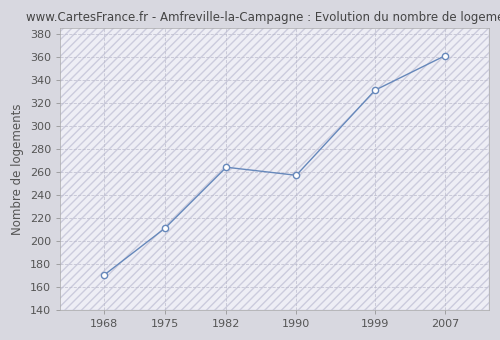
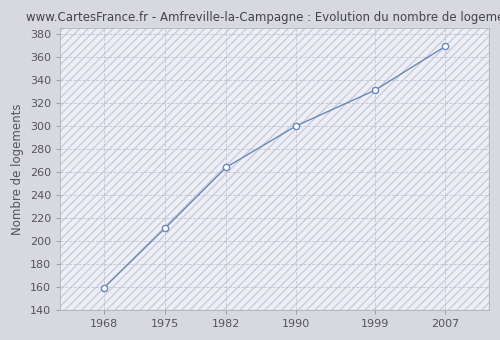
1968: 170 -> 159
1990: 257 -> 300
2007: 361 -> 369
